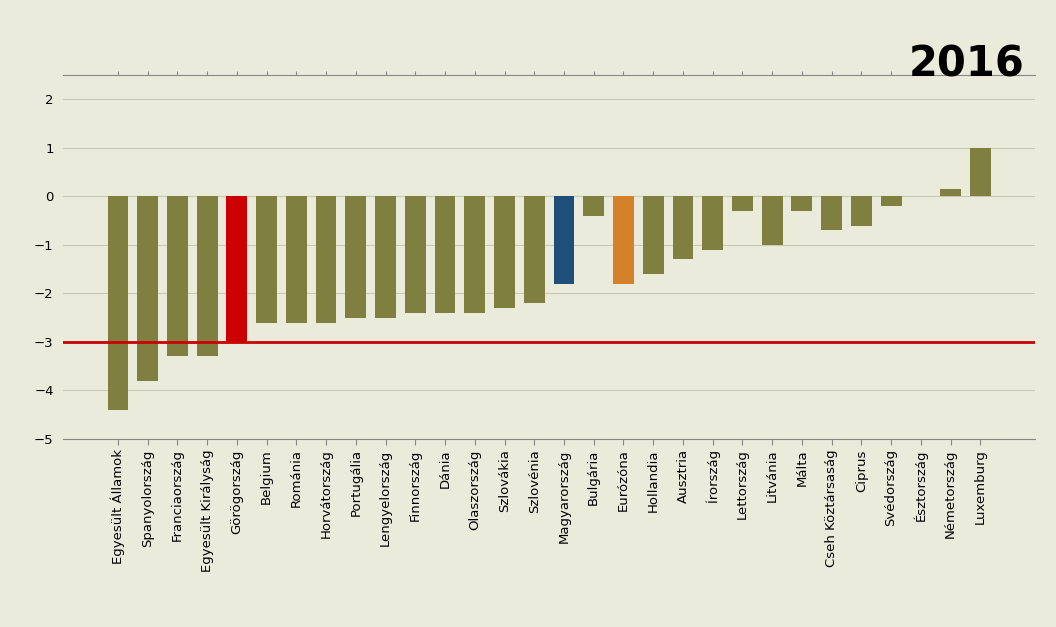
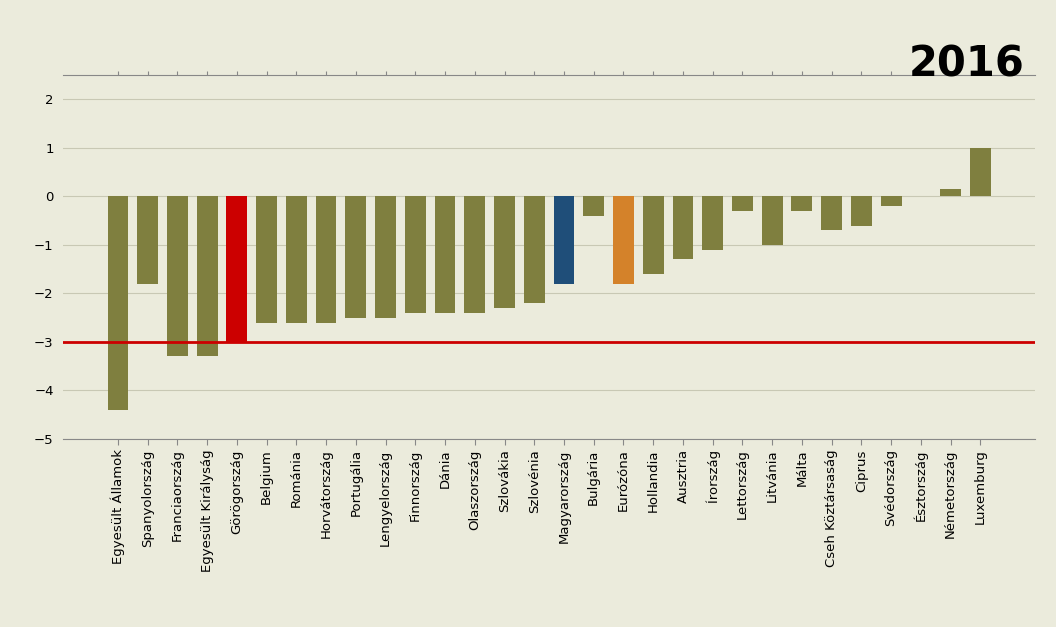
Spanyolország: -3.80 -> -1.80
